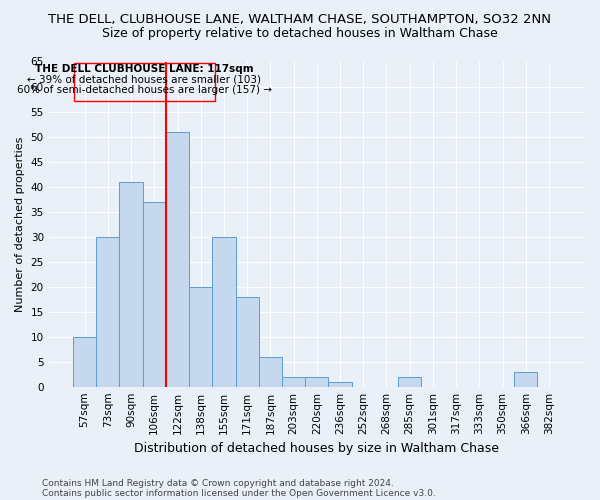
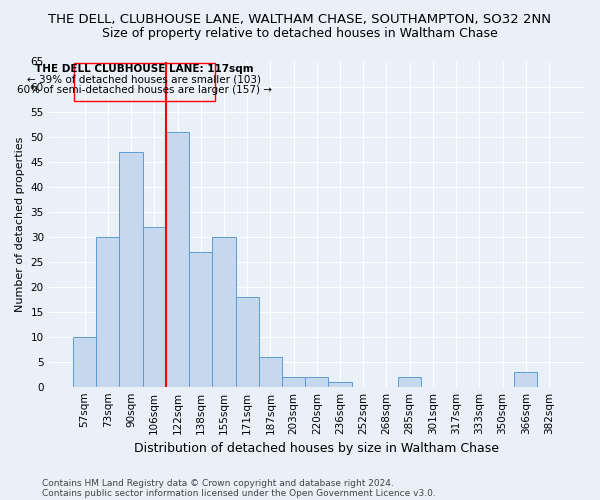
90sqm: 41 -> 47
106sqm: 37 -> 32
138sqm: 20 -> 27
